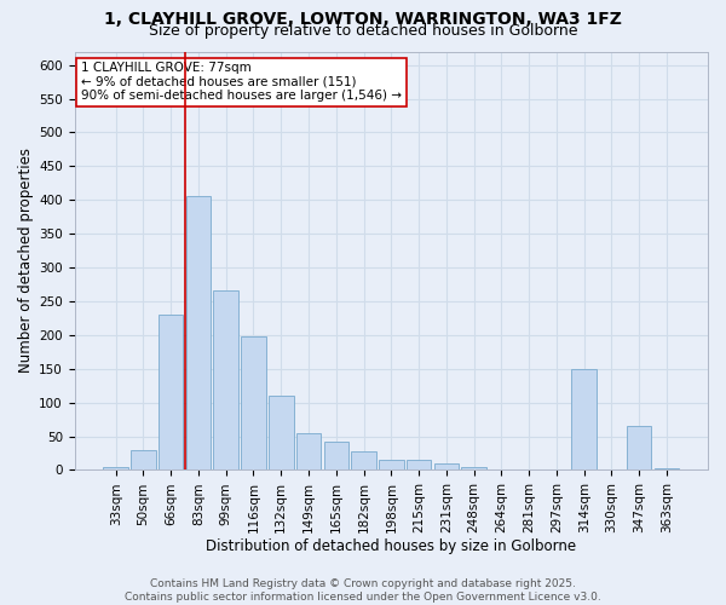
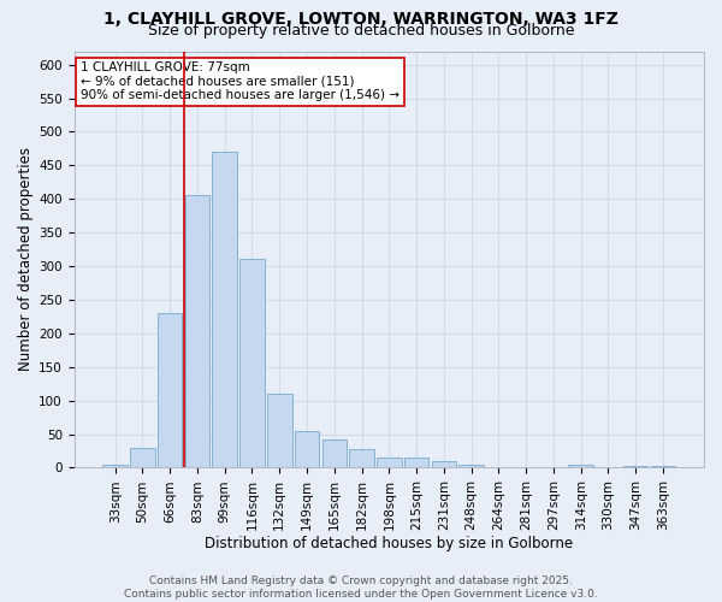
99sqm: 266 -> 470
116sqm: 198 -> 310
314sqm: 150 -> 4
347sqm: 66 -> 3
